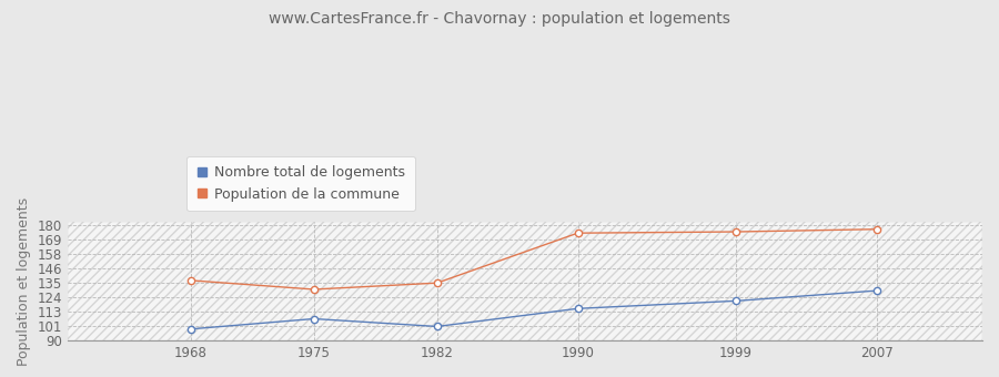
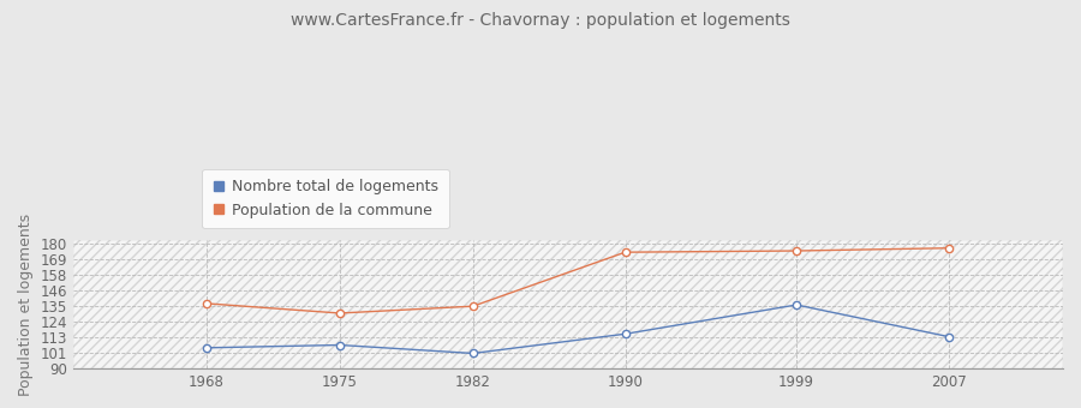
Nombre total de logements/1968: 99 -> 105
Nombre total de logements/1999: 121 -> 136
Nombre total de logements/2007: 129 -> 113
